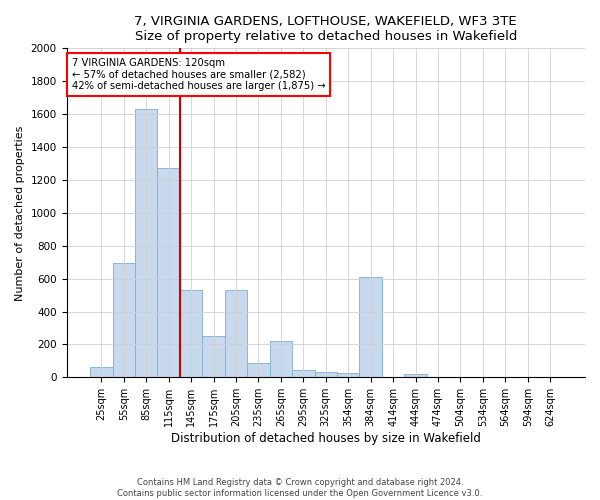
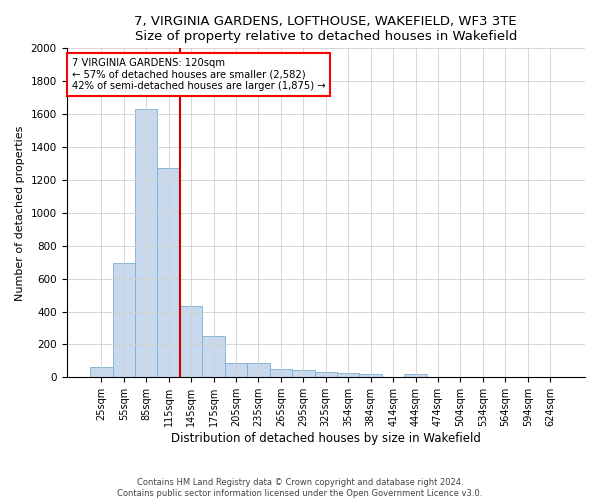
145sqm: 530 -> 440
205sqm: 530 -> 90
265sqm: 220 -> 50
384sqm: 610 -> 20
